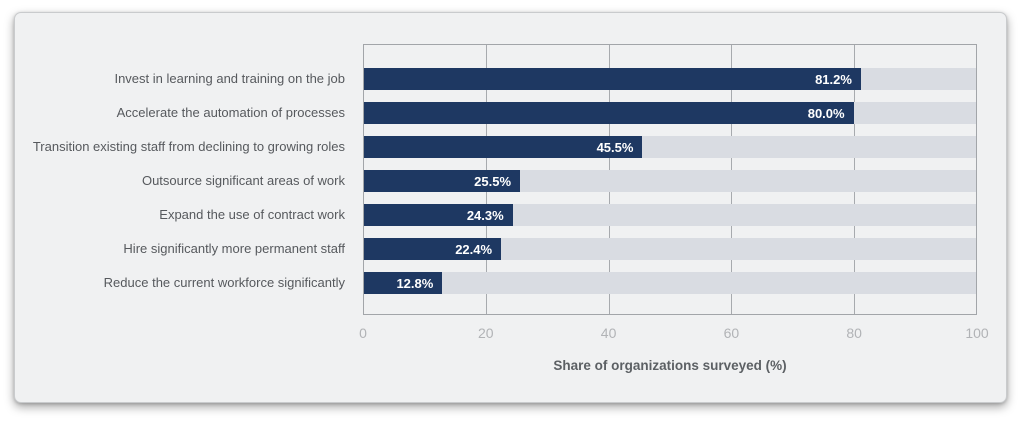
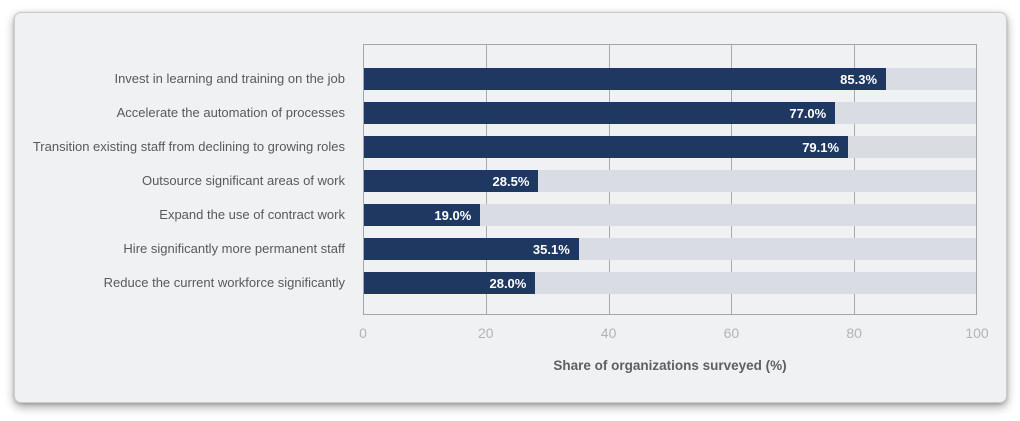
Invest in learning and training on the job: 81.2% -> 85.3%
Accelerate the automation of processes: 80.0% -> 77.0%
Transition existing staff from declining to growing roles: 45.5% -> 79.1%
Outsource significant areas of work: 25.5% -> 28.5%
Expand the use of contract work: 24.3% -> 19.0%
Hire significantly more permanent staff: 22.4% -> 35.1%
Reduce the current workforce significantly: 12.8% -> 28.0%
